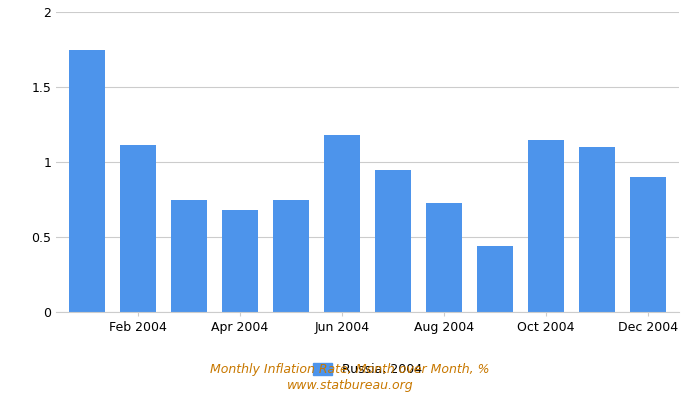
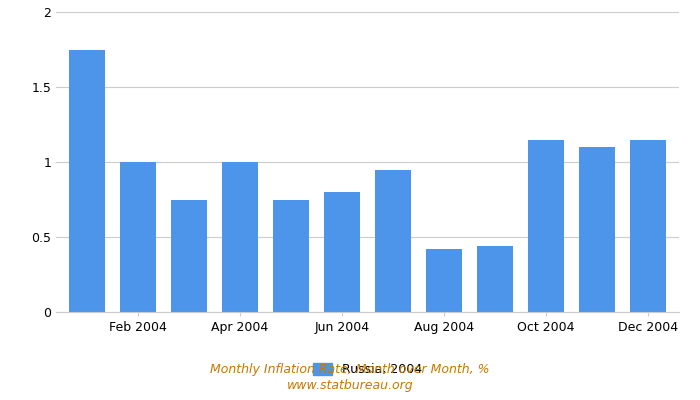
Feb 2004: 1.11 -> 1.00
Apr 2004: 0.68 -> 1.00
Jun 2004: 1.18 -> 0.80
Aug 2004: 0.73 -> 0.42
Dec 2004: 0.90 -> 1.15
